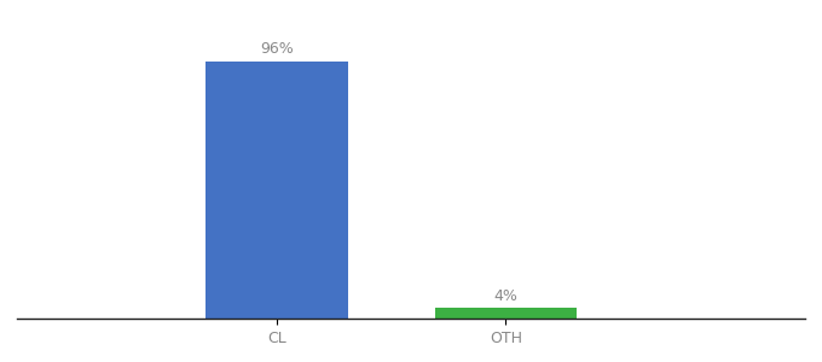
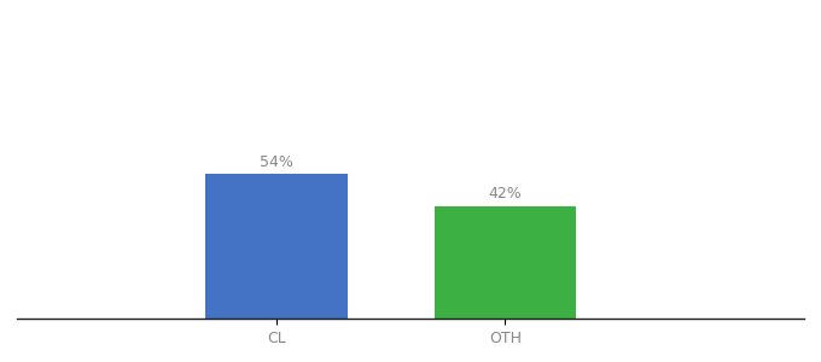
CL: 96% -> 54%
OTH: 4% -> 42%
